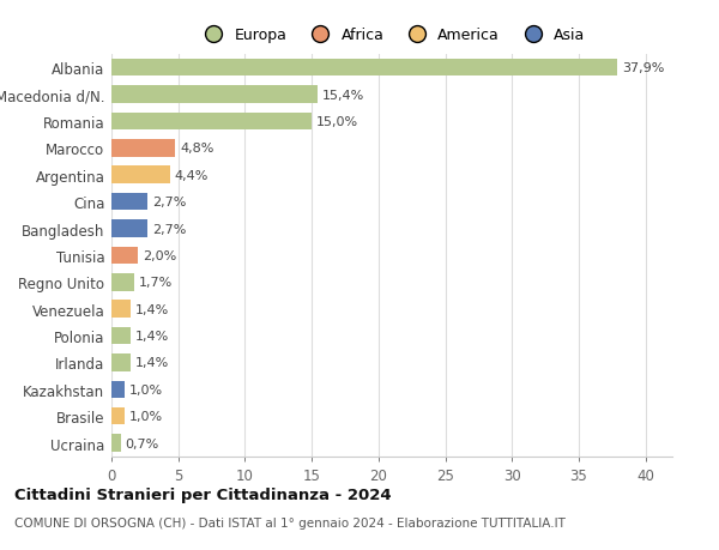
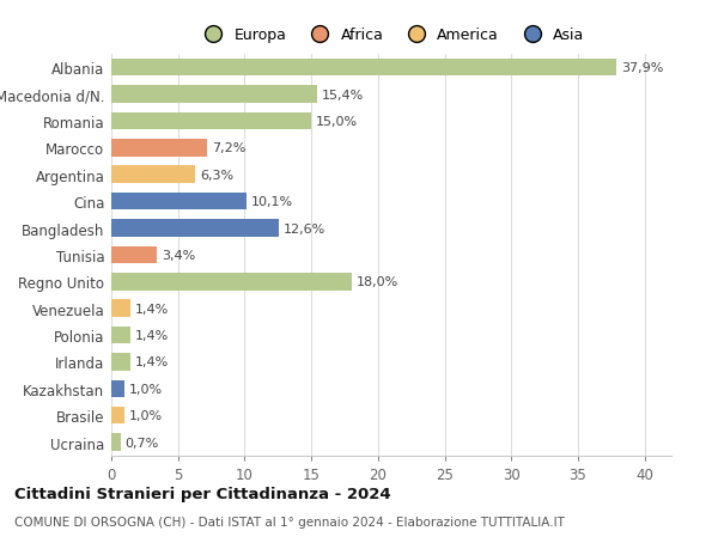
Marocco: 4,8% -> 7,2%
Argentina: 4,4% -> 6,3%
Cina: 2,7% -> 10,1%
Bangladesh: 2,7% -> 12,6%
Tunisia: 2,0% -> 3,4%
Regno Unito: 1,7% -> 18,0%
